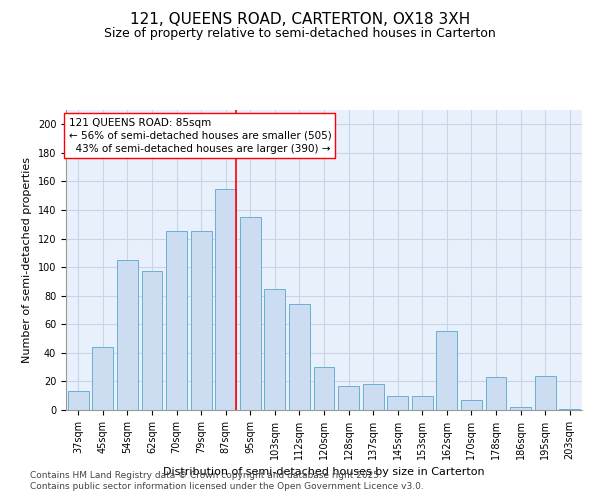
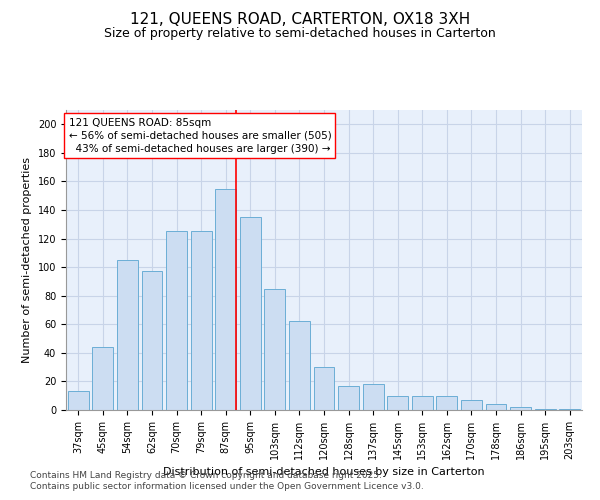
112sqm: 74 -> 62
162sqm: 55 -> 10
178sqm: 23 -> 4
195sqm: 24 -> 1
